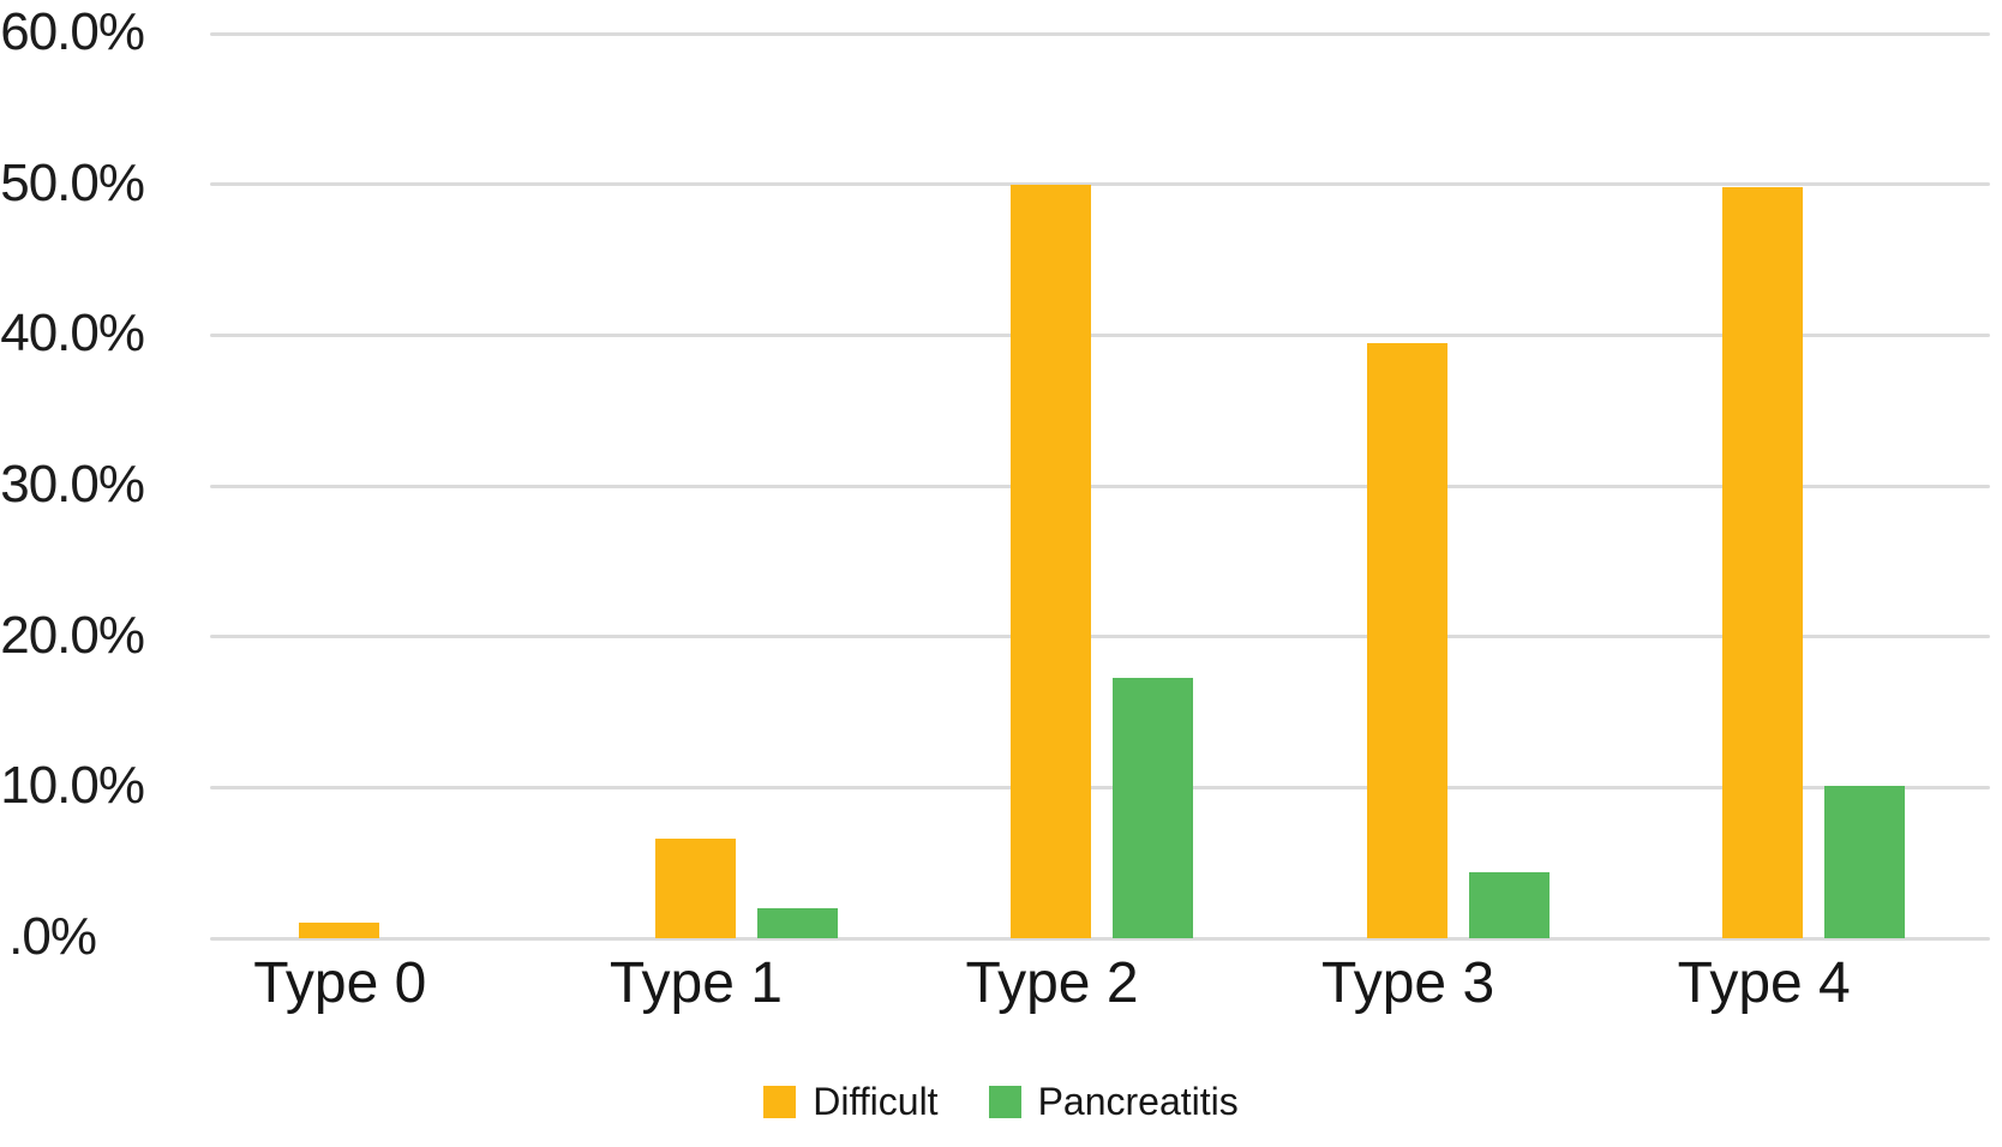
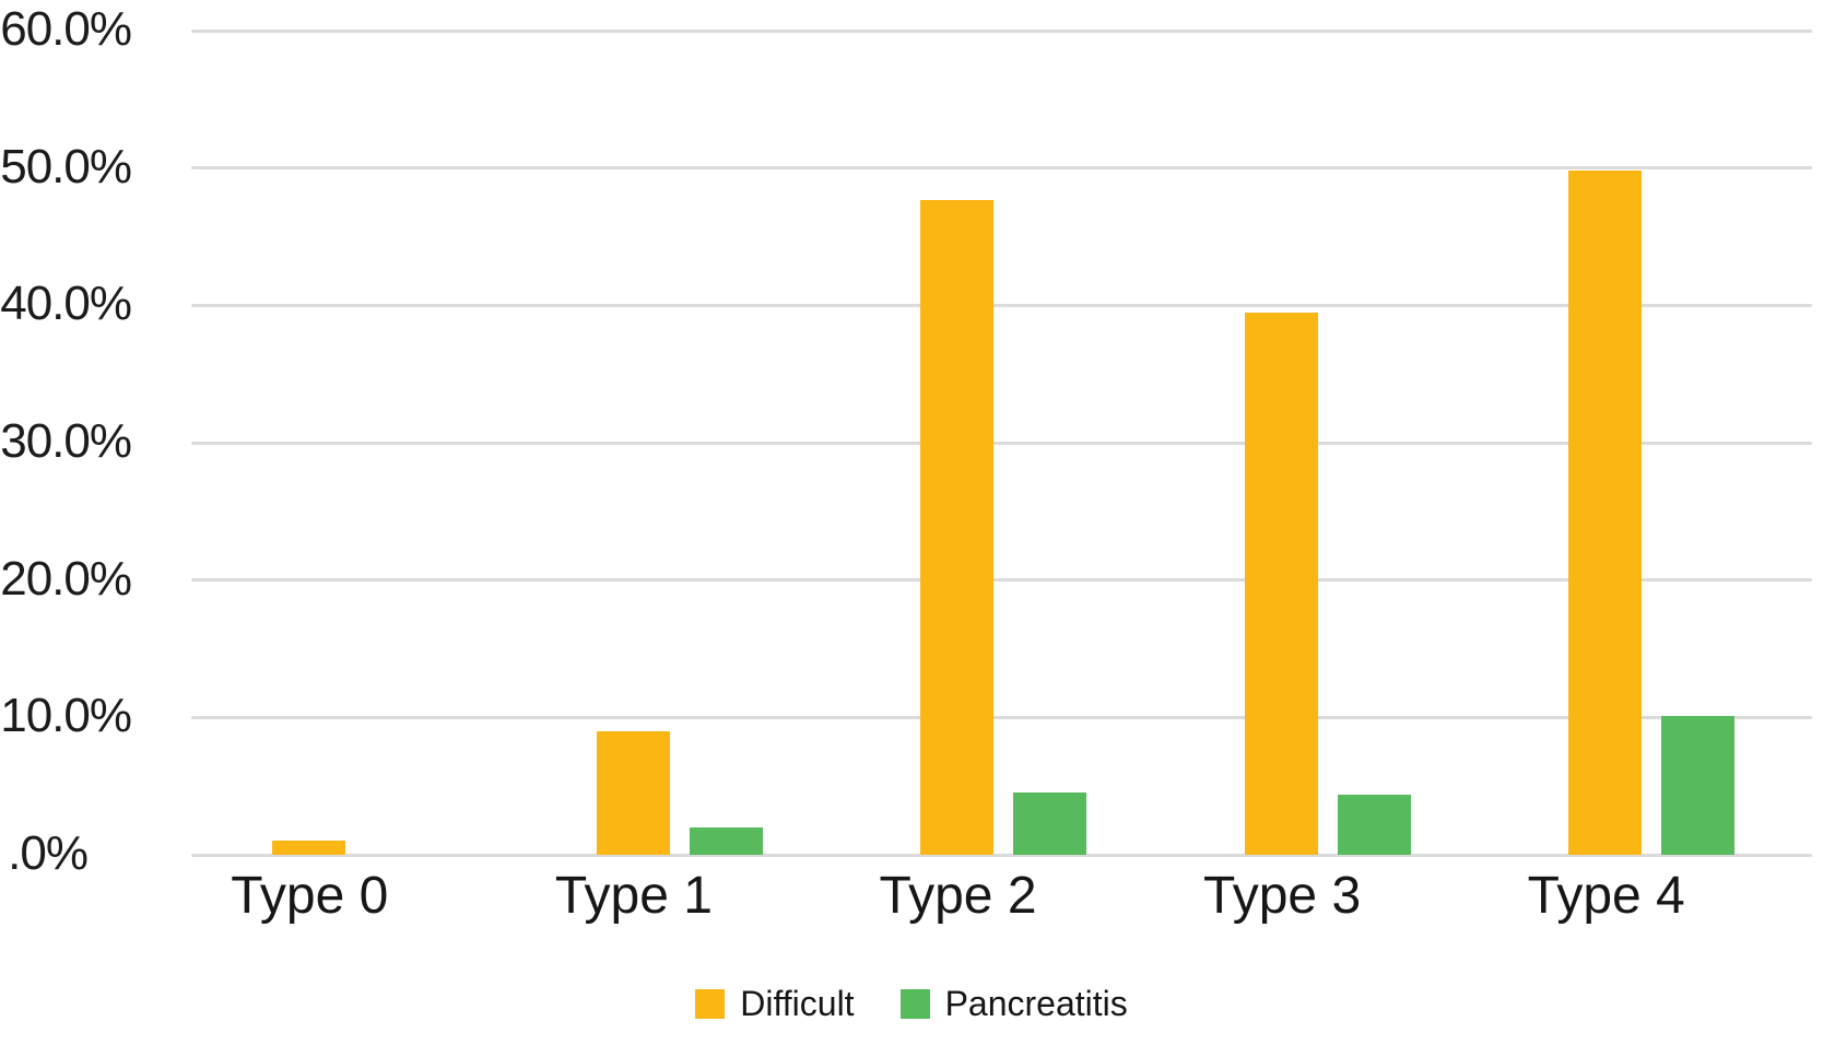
Difficult/Type 1: 6.6% -> 9.0%
Difficult/Type 2: 50.0% -> 47.7%
Pancreatitis/Type 2: 17.3% -> 4.5%
